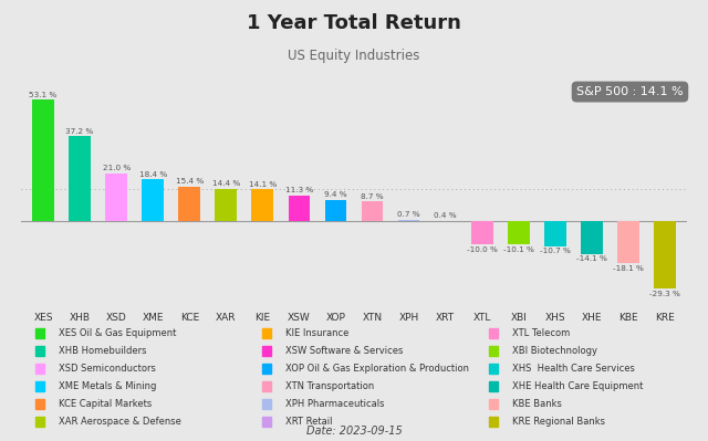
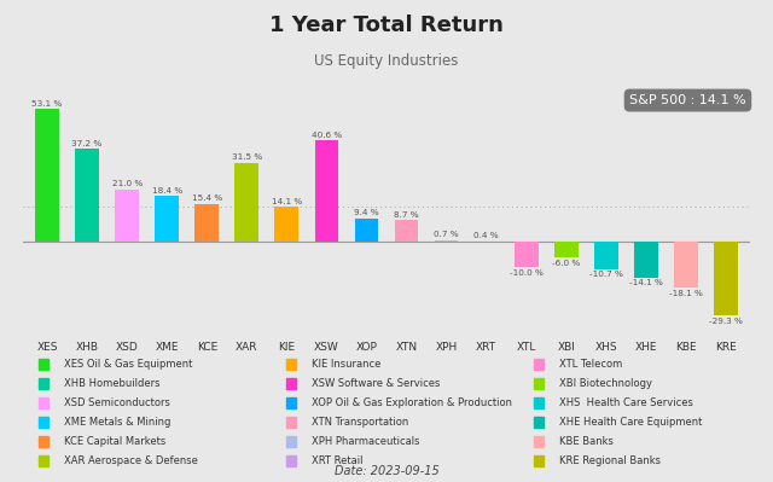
XAR: 14.4 -> 31.5
XSW: 11.3 -> 40.6
XBI: -10.1 -> -6.0
